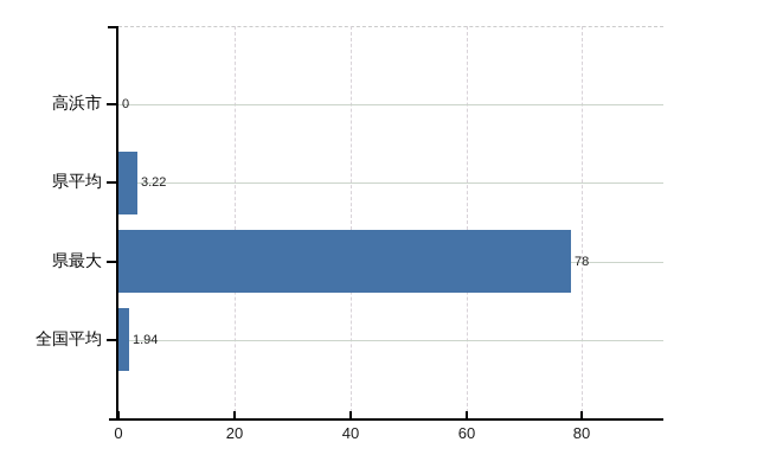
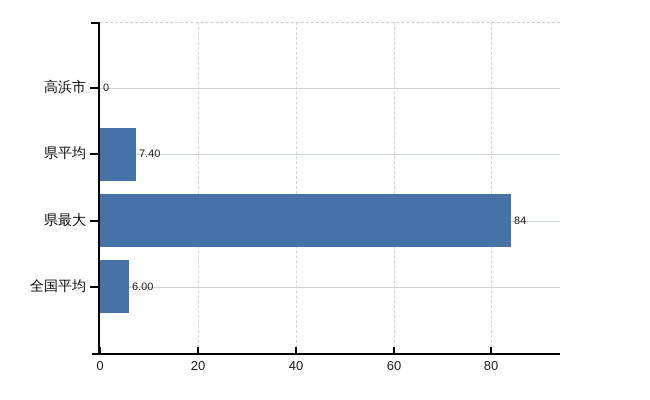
県平均: 3.22 -> 7.40
県最大: 78 -> 84
全国平均: 1.94 -> 6.00
